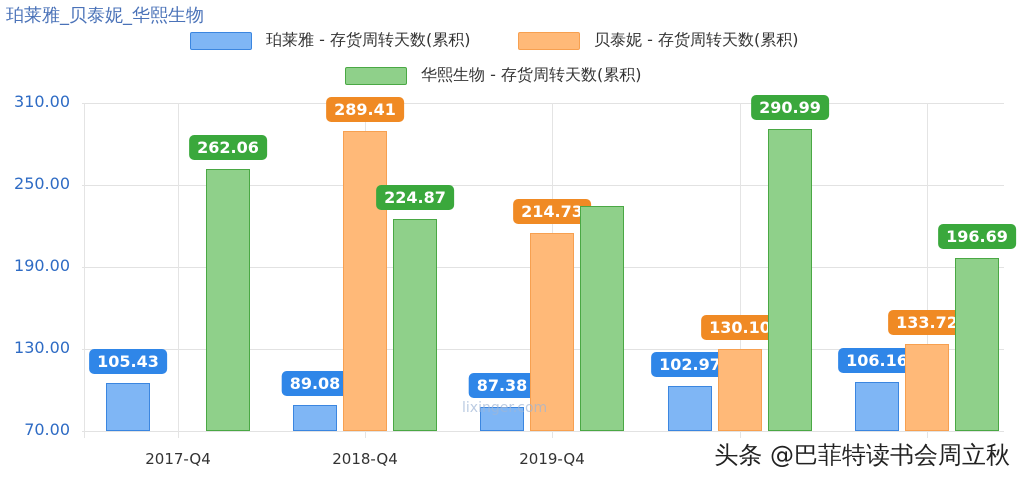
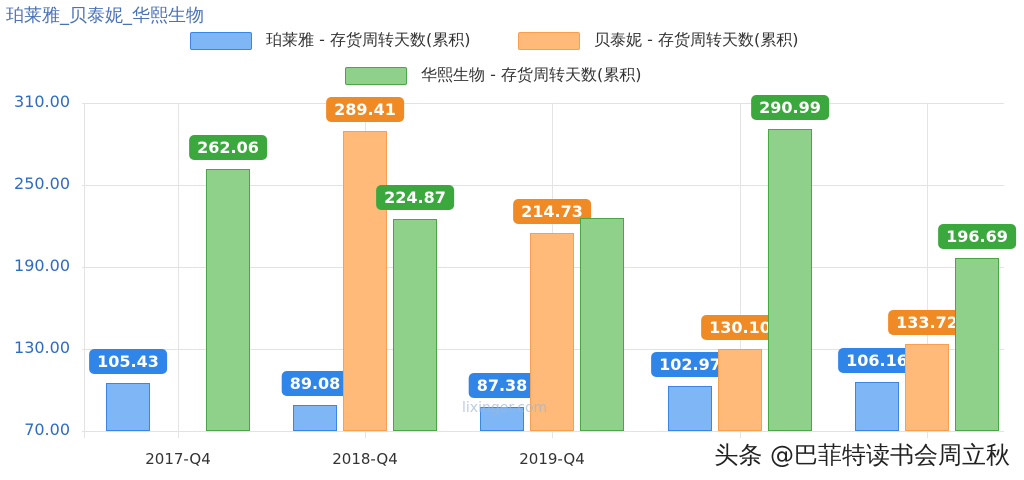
华熙生物 - 存货周转天数(累积)/2019-Q4: 235 -> 226
